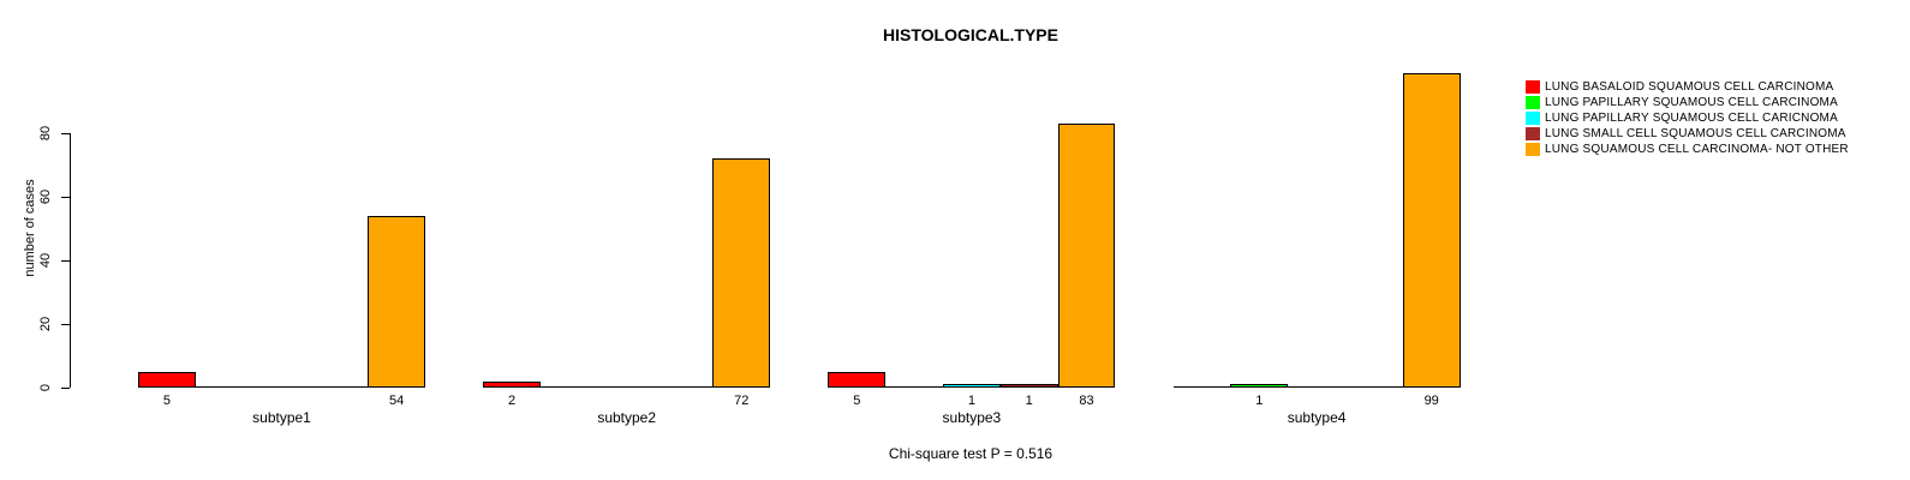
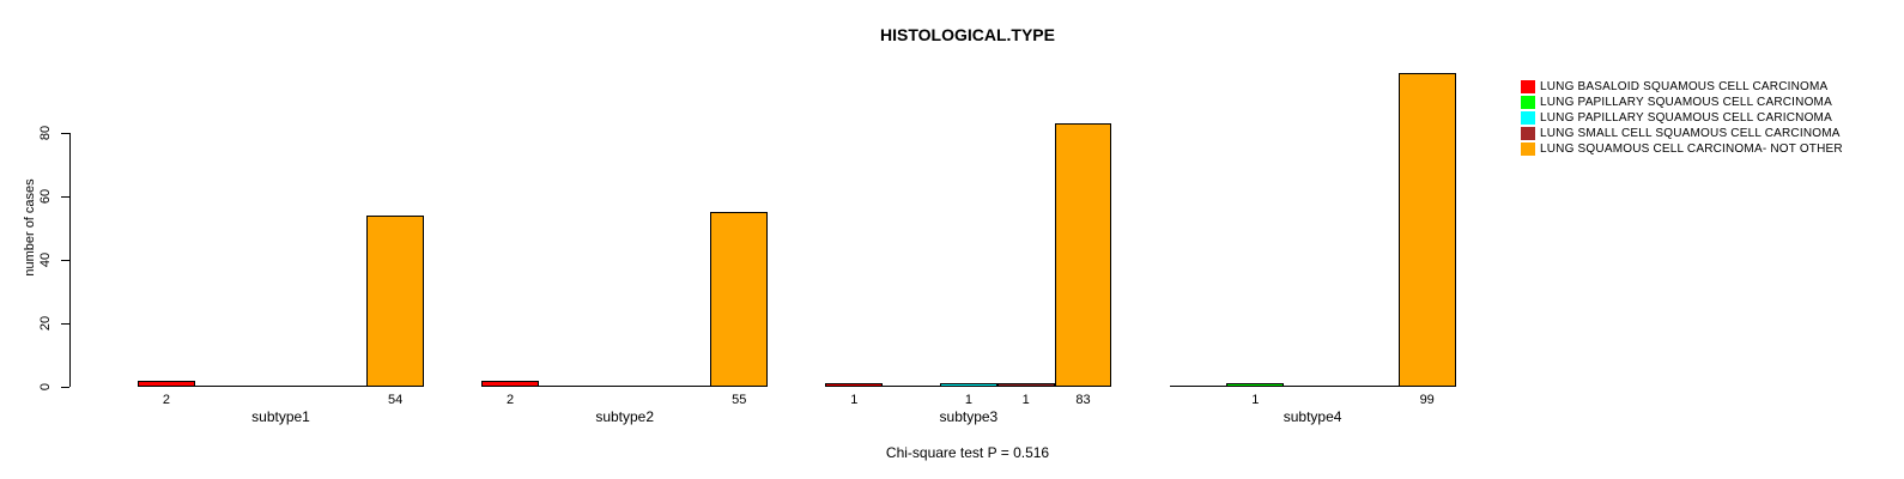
LUNG BASALOID SQUAMOUS CELL CARCINOMA/subtype1: 5 -> 2
LUNG SQUAMOUS CELL CARCINOMA- NOT OTHER/subtype2: 72 -> 55
LUNG BASALOID SQUAMOUS CELL CARCINOMA/subtype3: 5 -> 1
